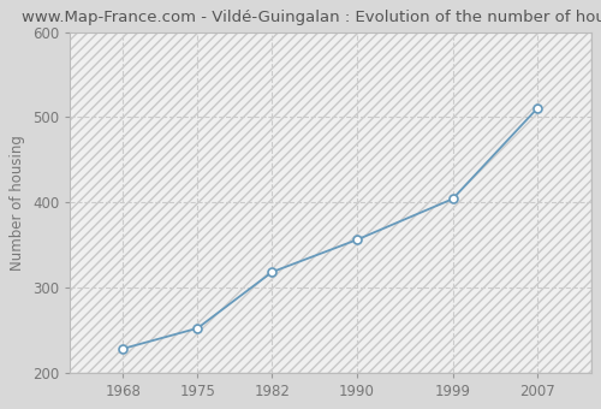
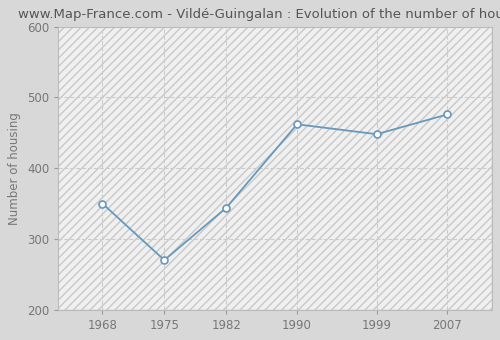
1968: 228 -> 350
1975: 252 -> 270
1982: 318 -> 344
1990: 356 -> 462
1999: 404 -> 448
2007: 511 -> 476
